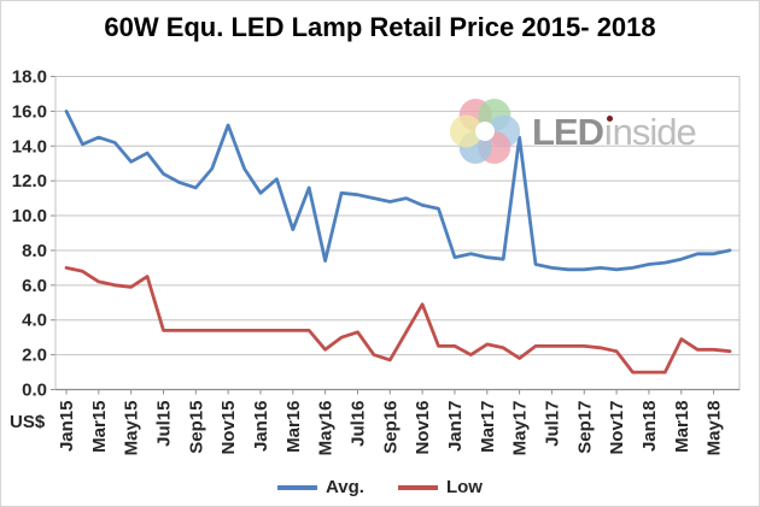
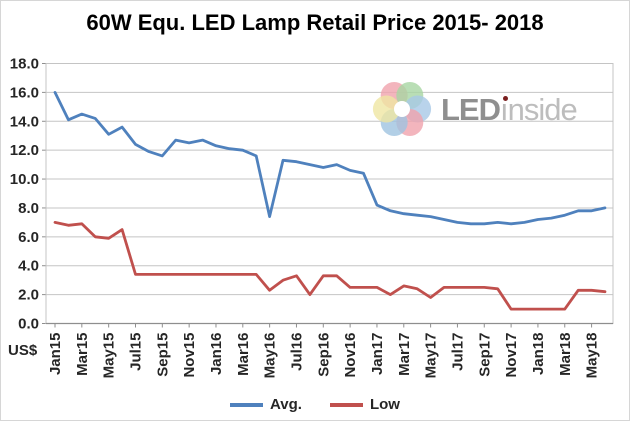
Low/Mar15: 6.2 -> 6.9
Avg./Nov15: 15.2 -> 12.5
Avg./Jan16: 11.3 -> 12.3
Avg./Mar16: 9.2 -> 12.0
Low/Sep16: 1.7 -> 3.3
Low/Nov16: 4.9 -> 2.5
Avg./Jan17: 7.6 -> 8.2
Avg./May17: 14.5 -> 7.4
Low/Nov17: 2.2 -> 1.0
Low/Mar18: 2.9 -> 1.0
